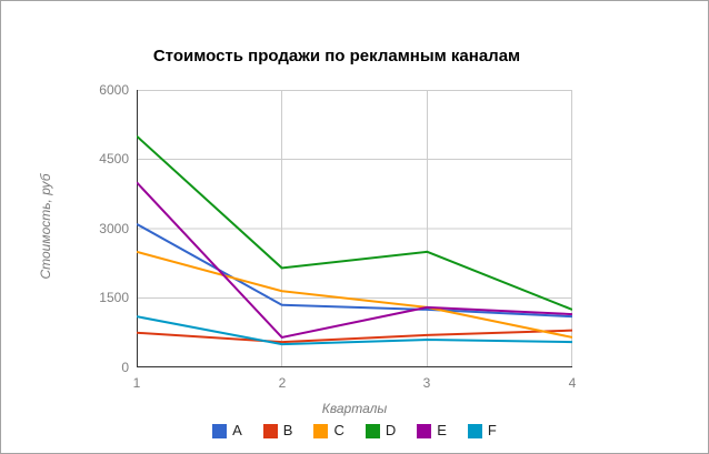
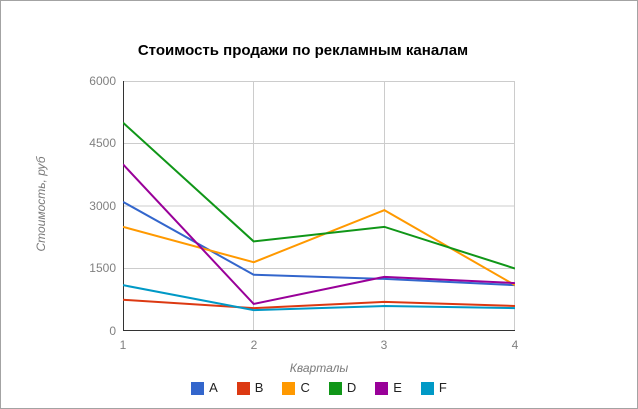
C/3: 1300 -> 2900
B/4: 800 -> 600
C/4: 600 -> 1100
D/4: 1200 -> 1500
